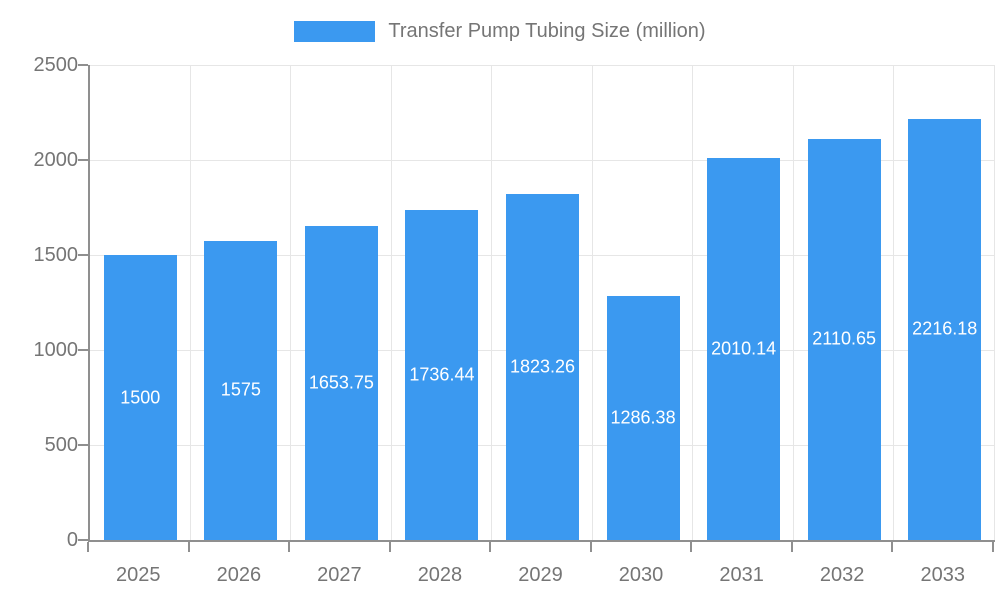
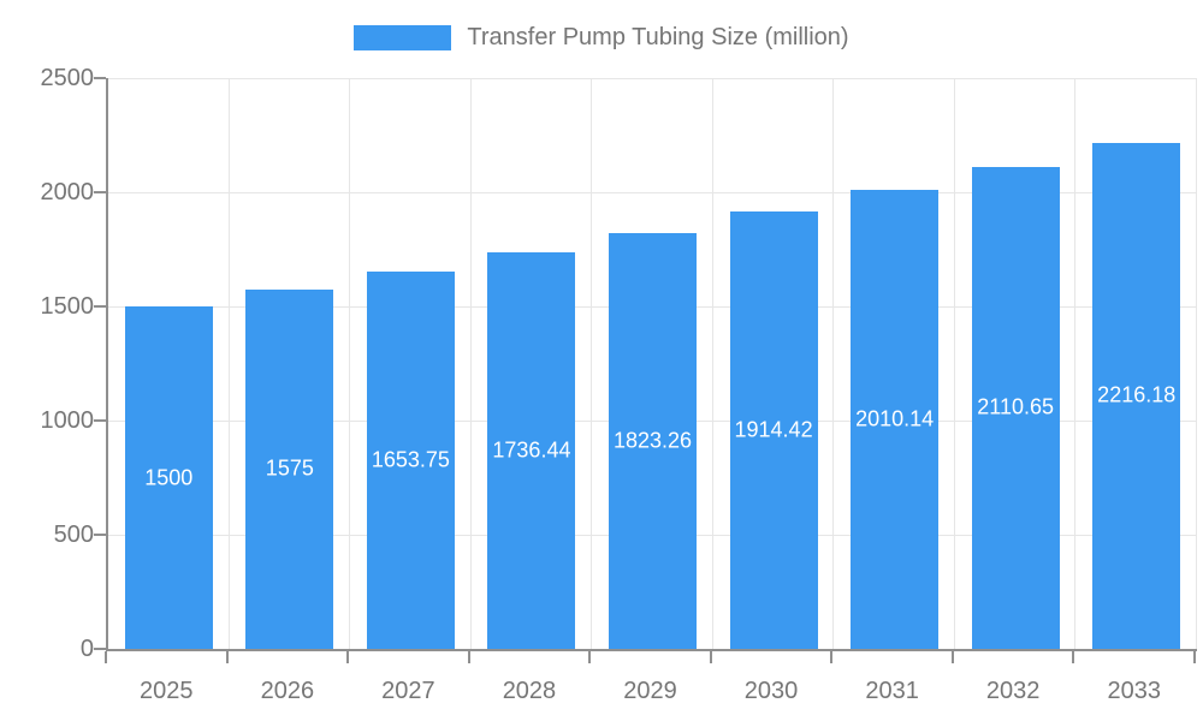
2030: 1286.38 -> 1914.42
